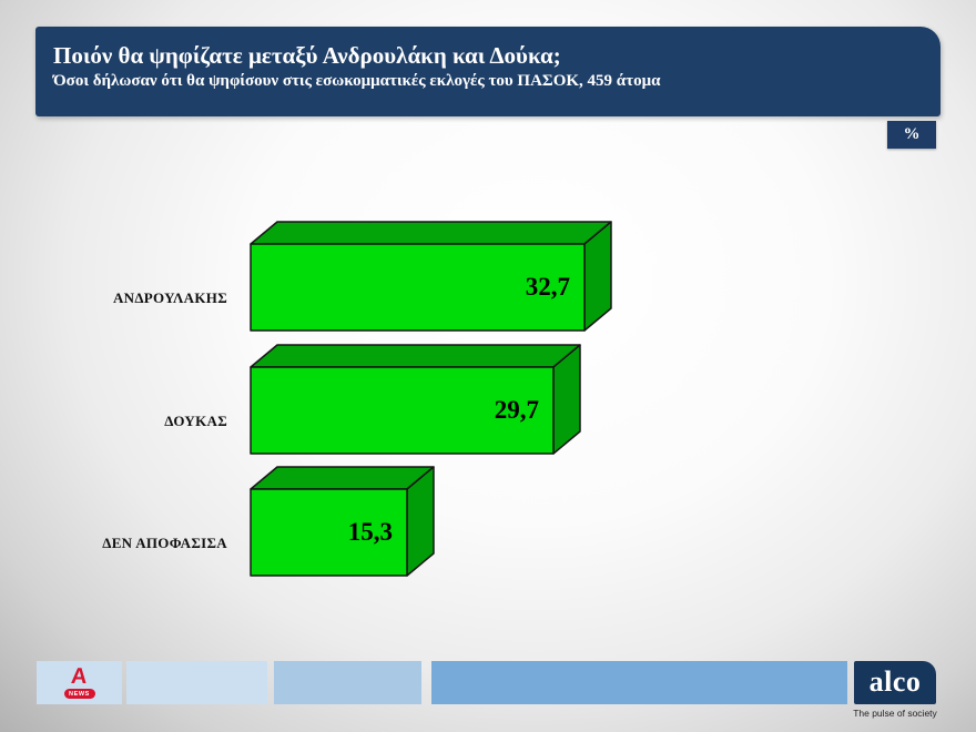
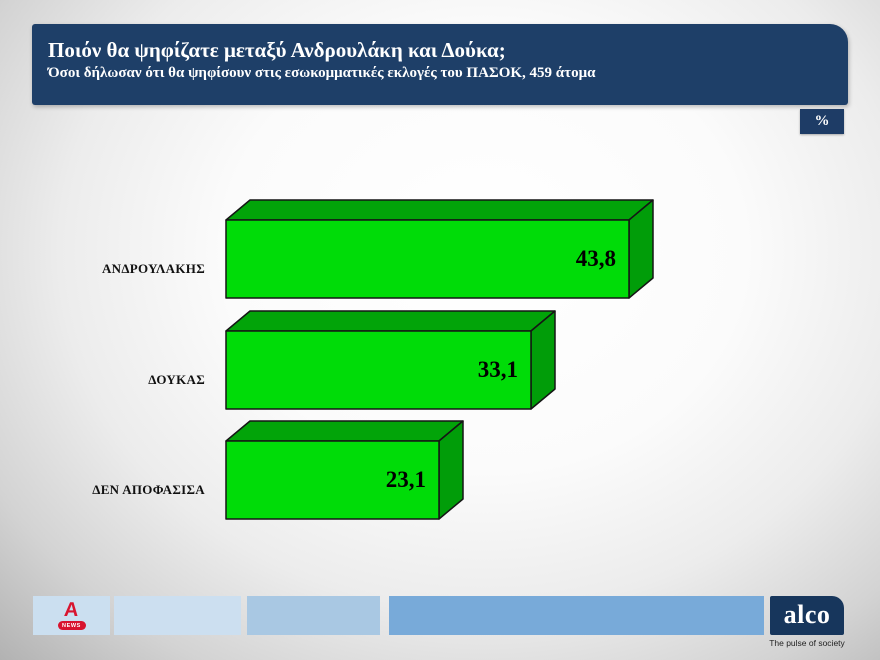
ΑΝΔΡΟΥΛΑΚΗΣ: 32,7 -> 43,8
ΔΟΥΚΑΣ: 29,7 -> 33,1
ΔΕΝ ΑΠΟΦΑΣΙΣΑ: 15,3 -> 23,1
